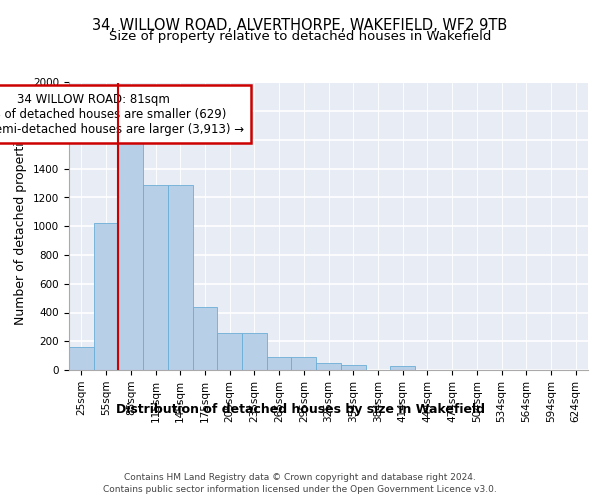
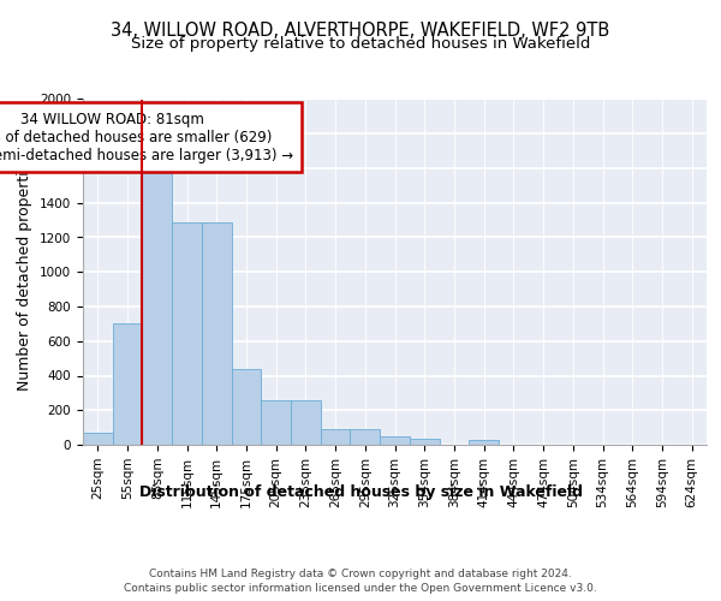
25sqm: 160 -> 70
55sqm: 1020 -> 700
